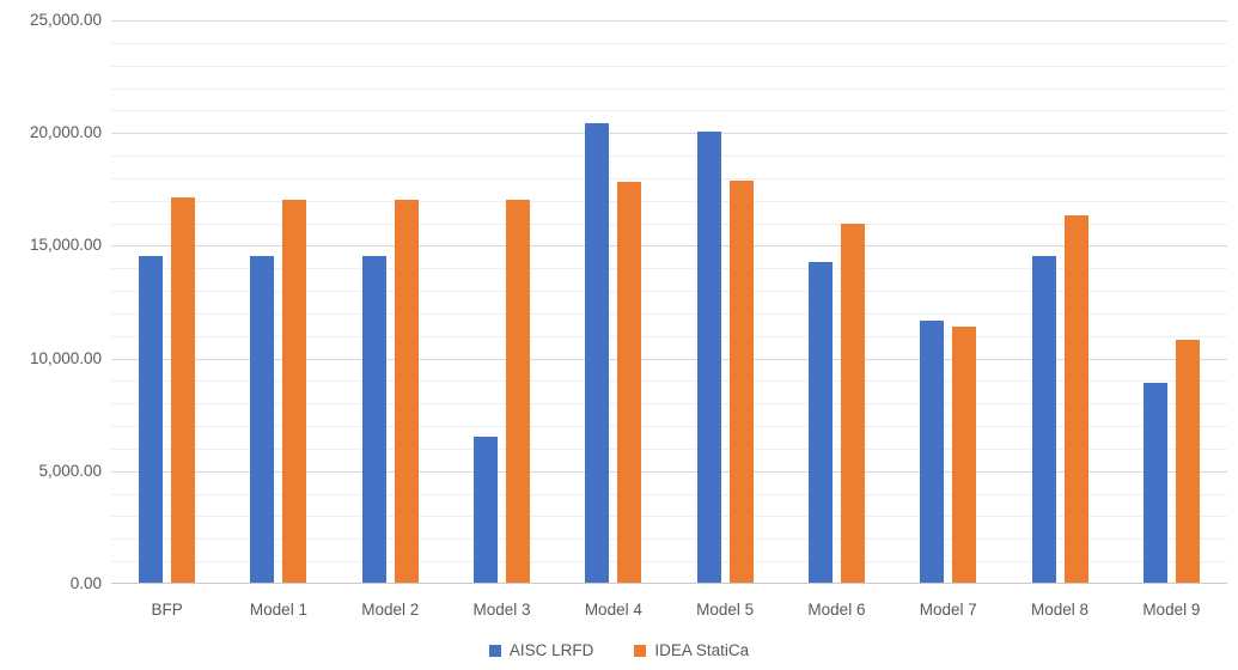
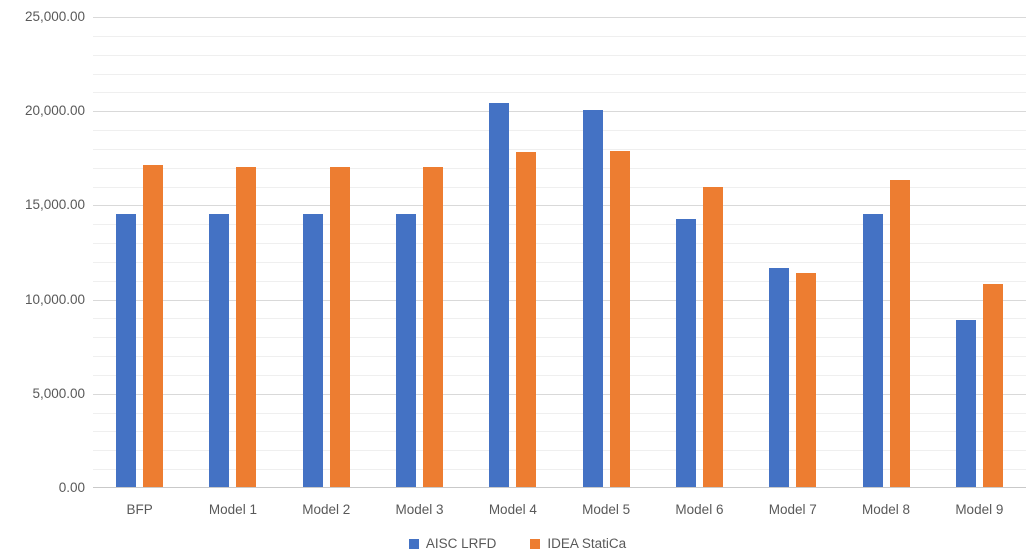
AISC LRFD/Model 3: 6500 -> 14500
